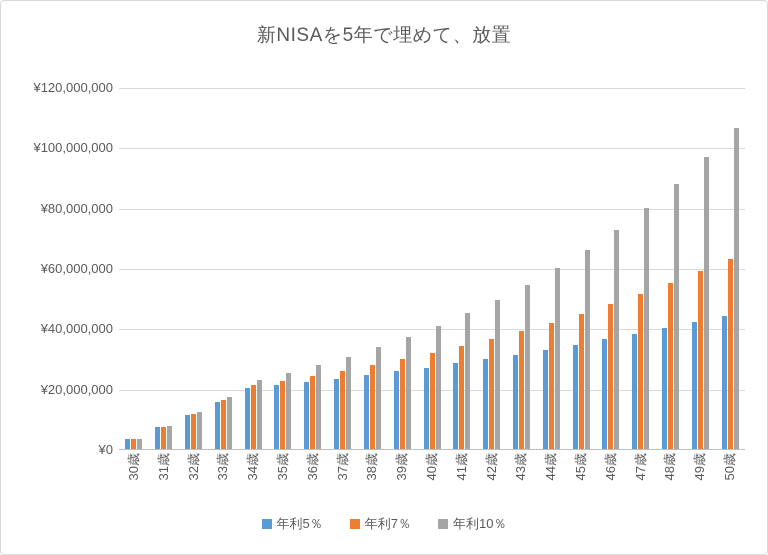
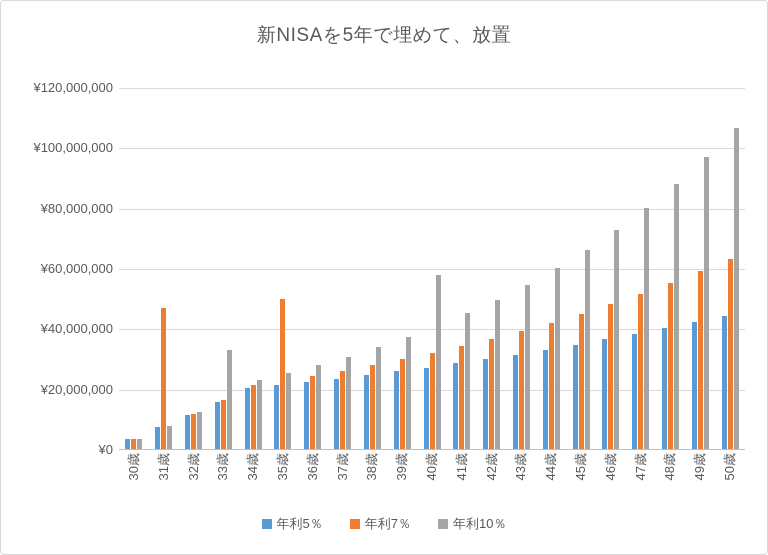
年利7％/31歳: ¥8000000 -> ¥47000000
年利10％/33歳: ¥18000000 -> ¥33000000
年利7％/35歳: ¥23000000 -> ¥50000000
年利10％/40歳: ¥41000000 -> ¥58000000
